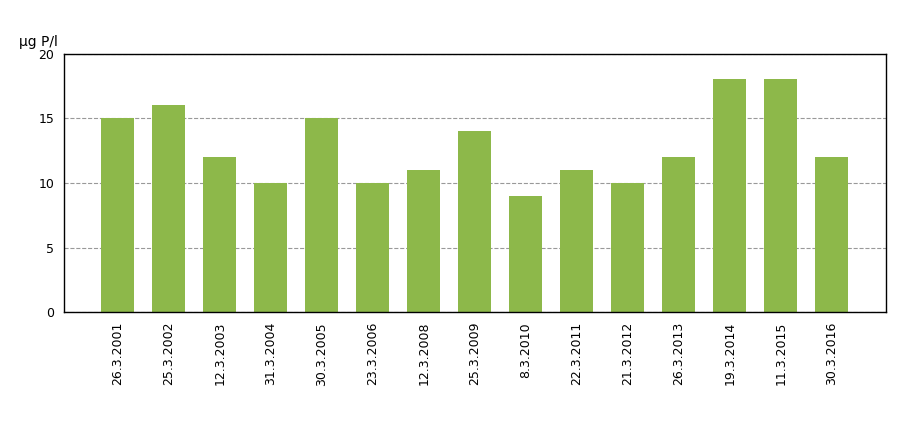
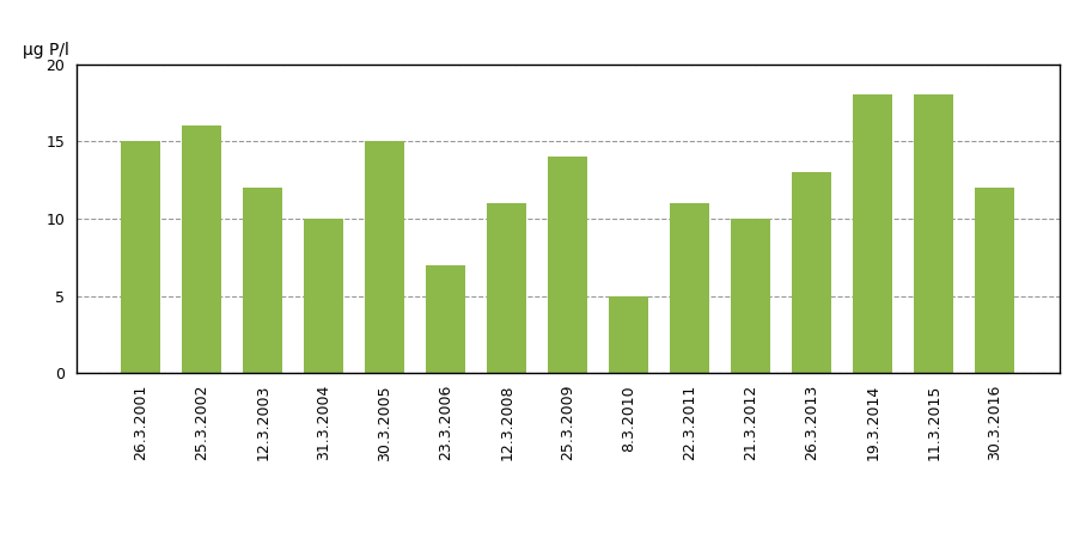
23.3.2006: 10 -> 7
8.3.2010: 9 -> 5
26.3.2013: 12 -> 13
